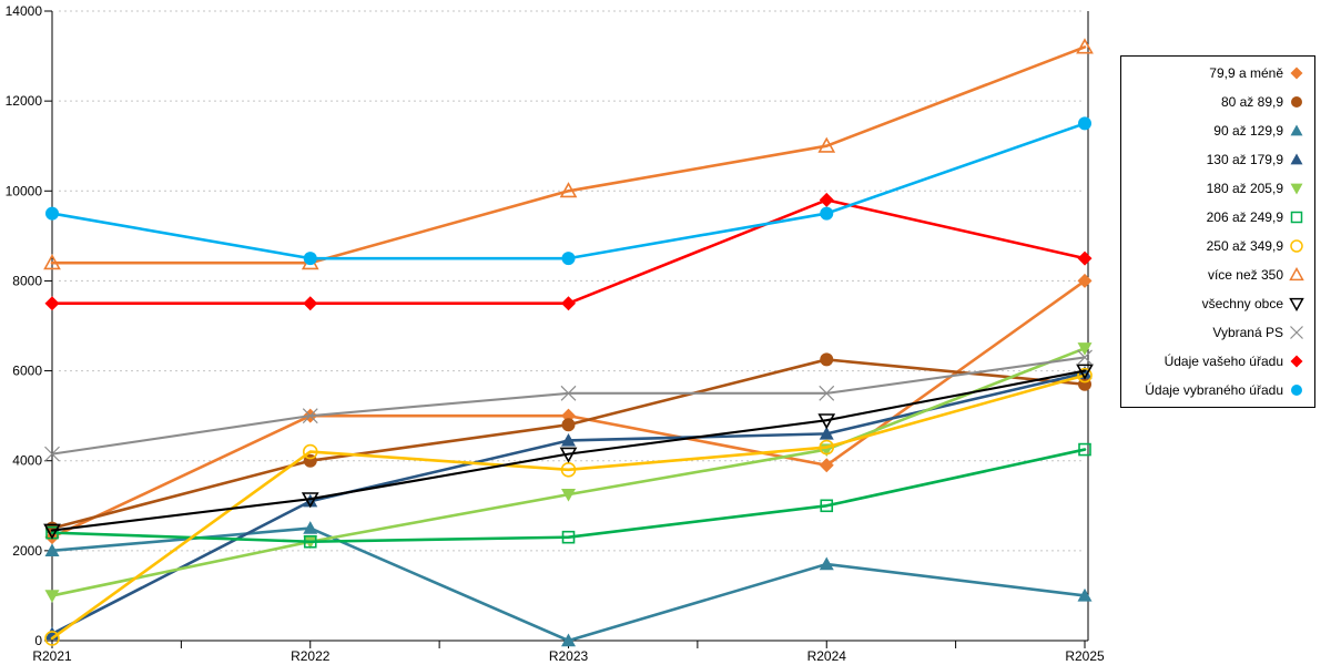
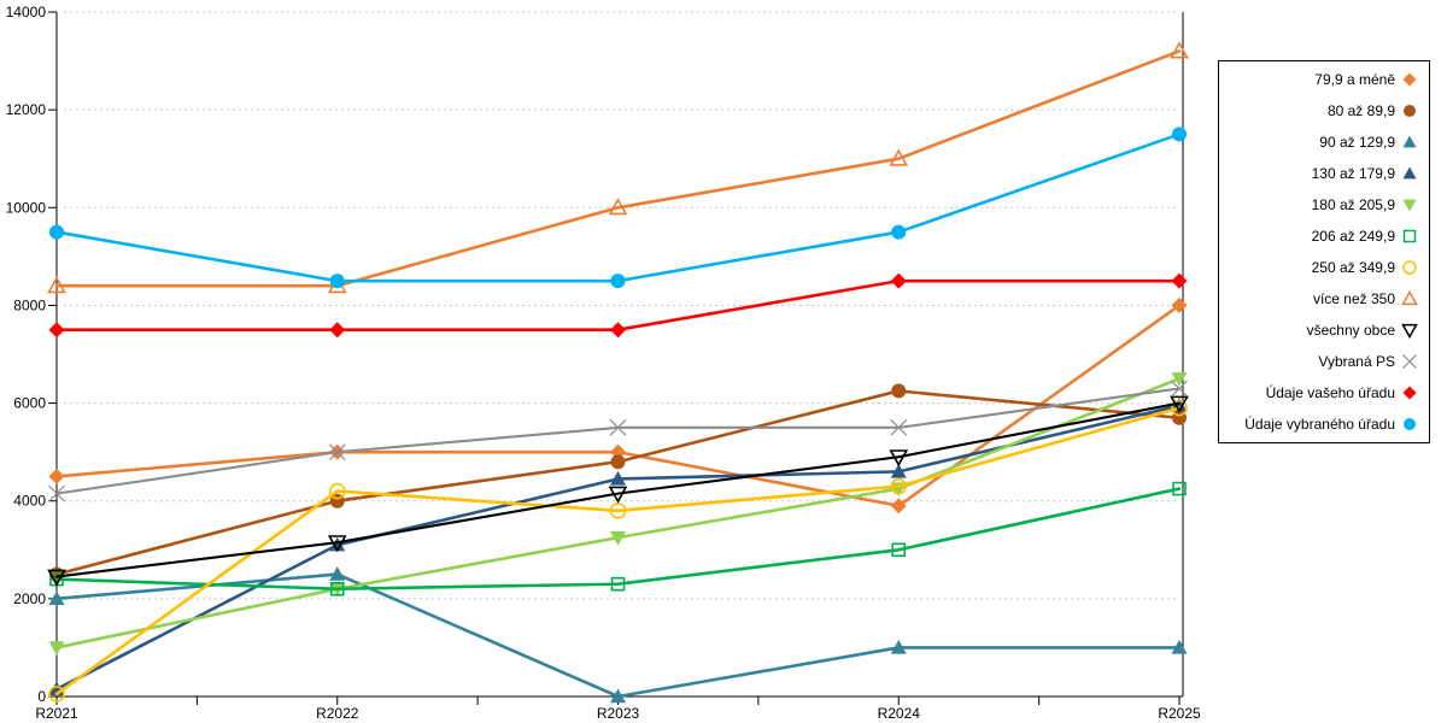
79,9 a méně/R2021: 2300 -> 4500
90 až 129,9/R2024: 1700 -> 1000
Údaje vašeho úřadu/R2024: 9800 -> 8500
